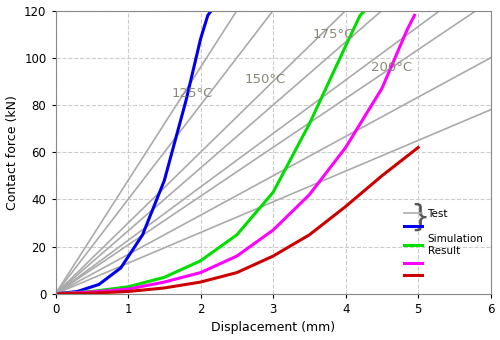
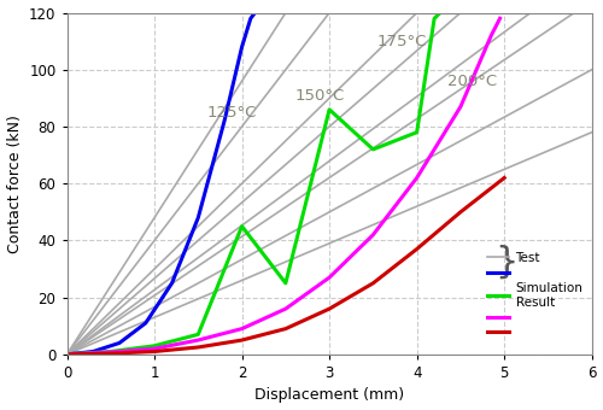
Simulation Result/2: 14 -> 45
Simulation Result/3: 43 -> 86
Simulation Result/4: 105 -> 78
